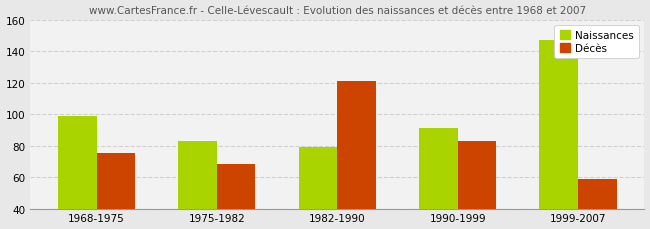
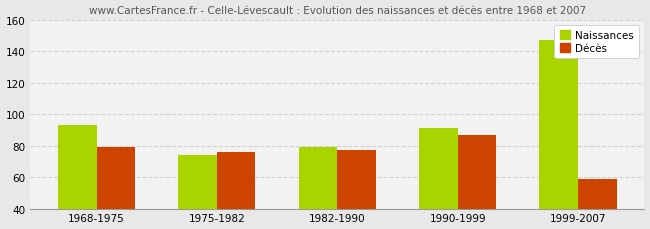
Naissances/1968-1975: 99 -> 93
Décès/1968-1975: 75 -> 79
Naissances/1975-1982: 83 -> 74
Décès/1975-1982: 68 -> 76
Décès/1982-1990: 121 -> 77
Décès/1990-1999: 83 -> 87
